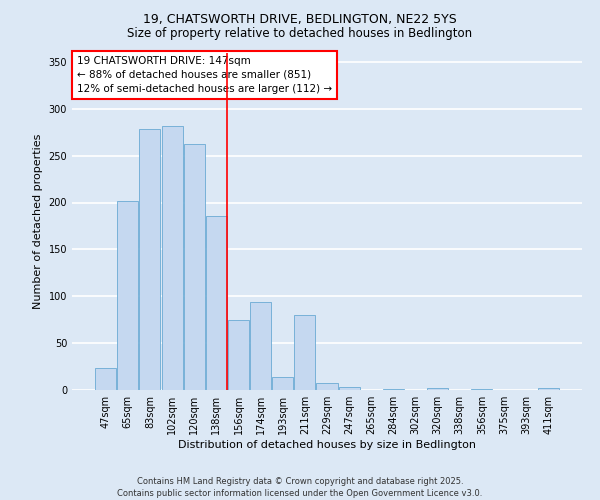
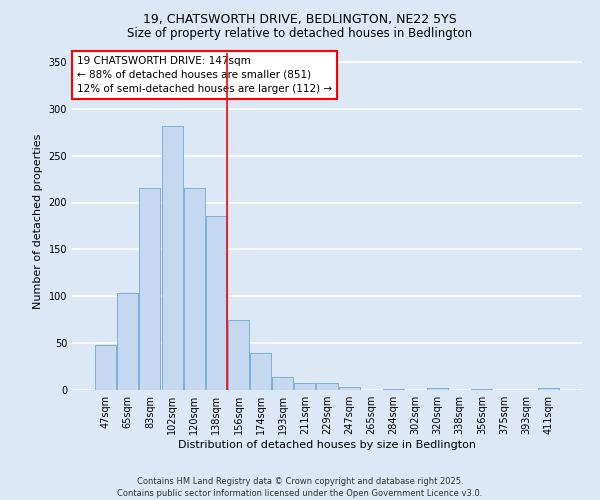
47sqm: 24 -> 48
65sqm: 202 -> 103
83sqm: 278 -> 215
120sqm: 262 -> 215
174sqm: 94 -> 40
211sqm: 80 -> 7
